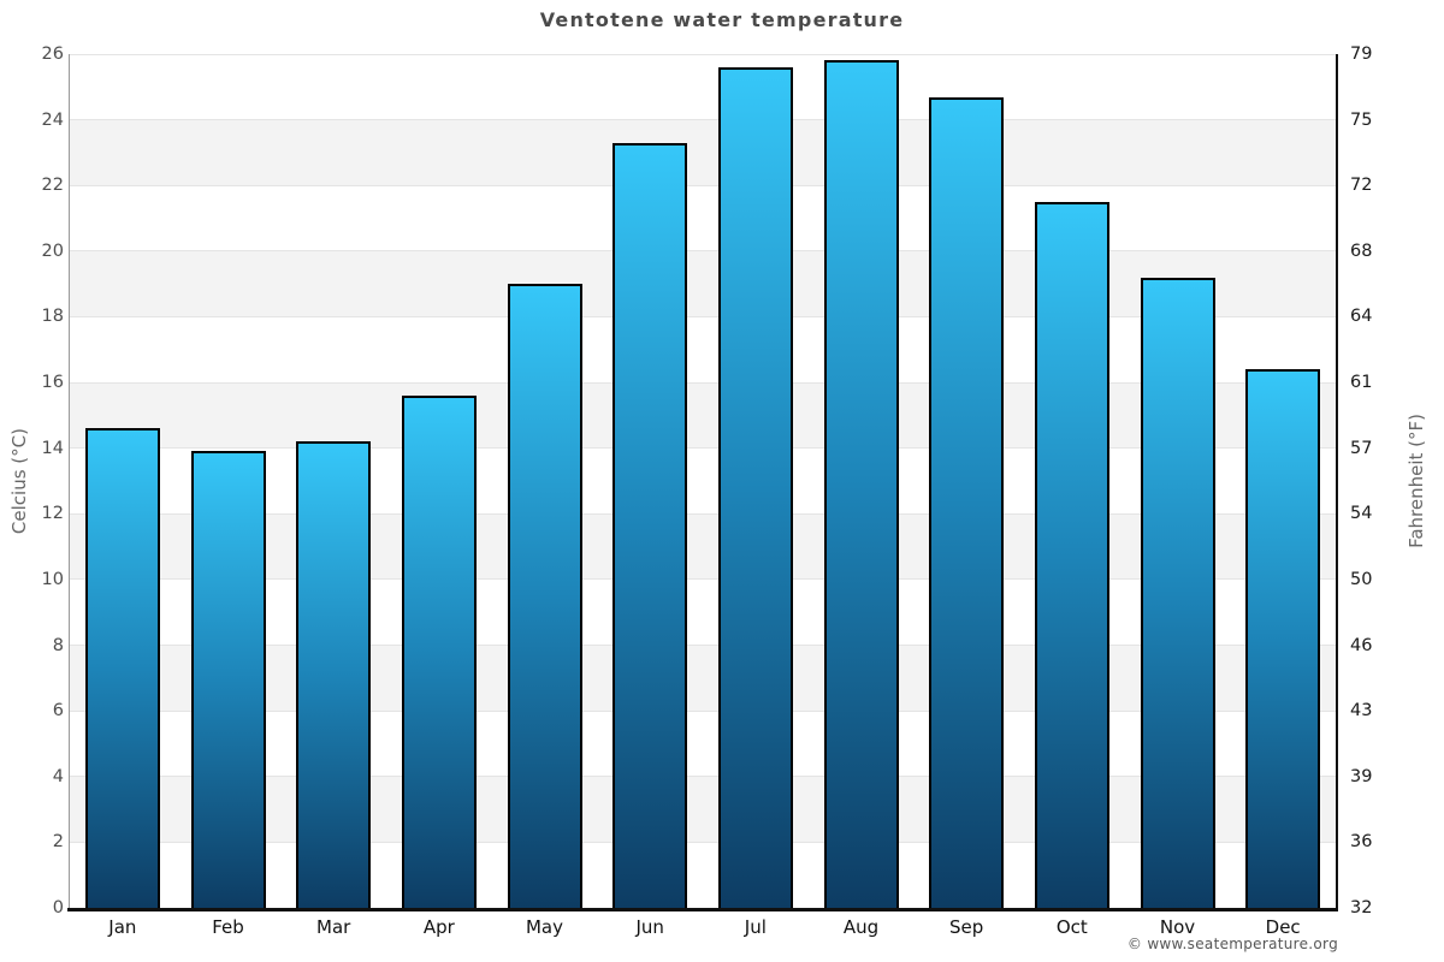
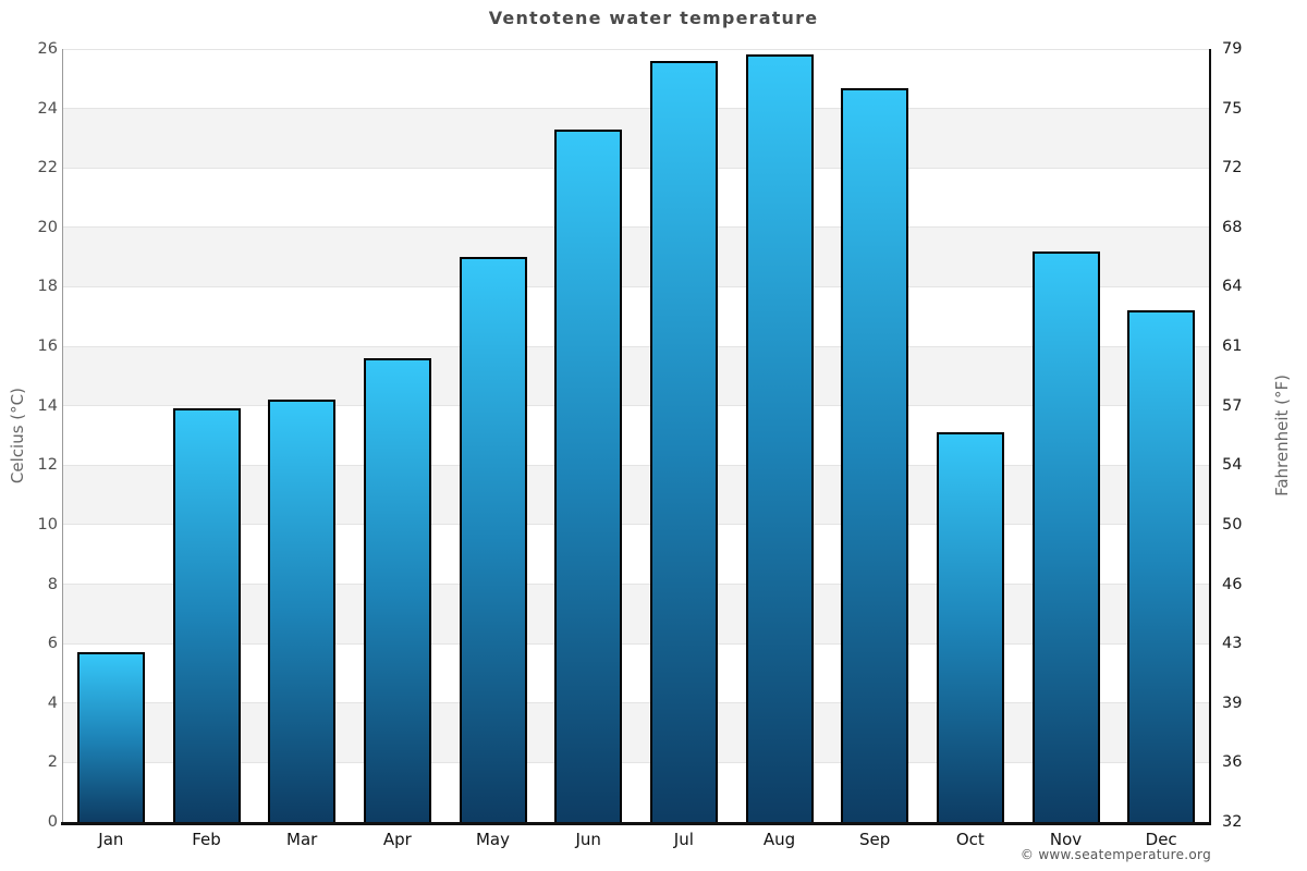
Jan: 14.6 -> 5.7
Oct: 21.5 -> 13.1
Dec: 16.4 -> 17.2
